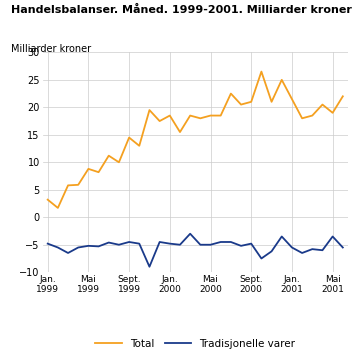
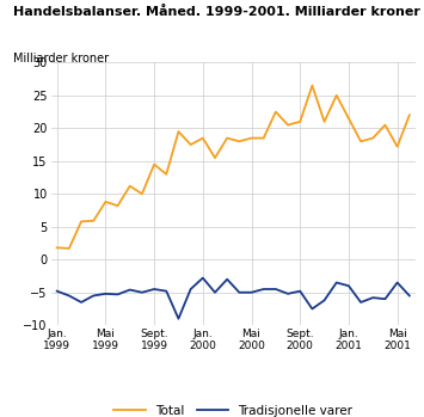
Total/Jan. 1999: 3.2 -> 1.8
Tradisjonelle varer/Jan. 2000: -4.8 -> -2.8
Tradisjonelle varer/Jan. 2001: -5.5 -> -4.0
Total/Mai 2001: 19.0 -> 17.2
